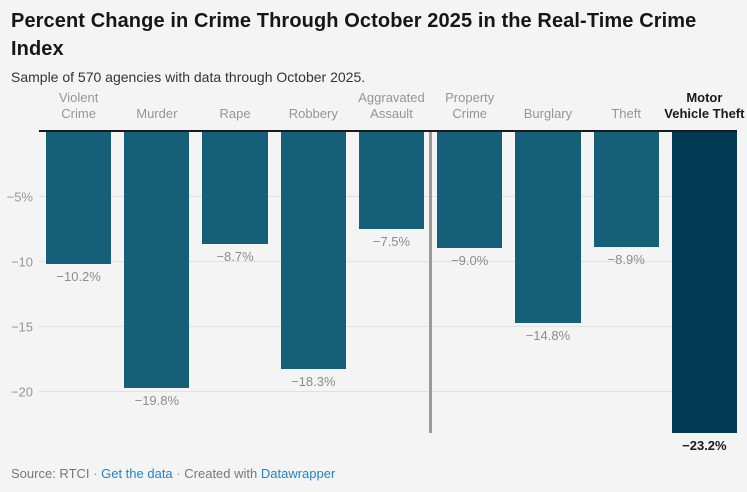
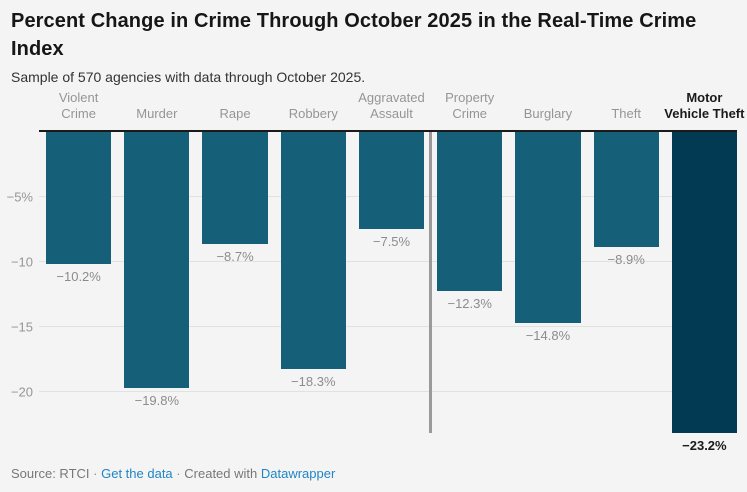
Property Crime: −9.0% -> −12.3%
